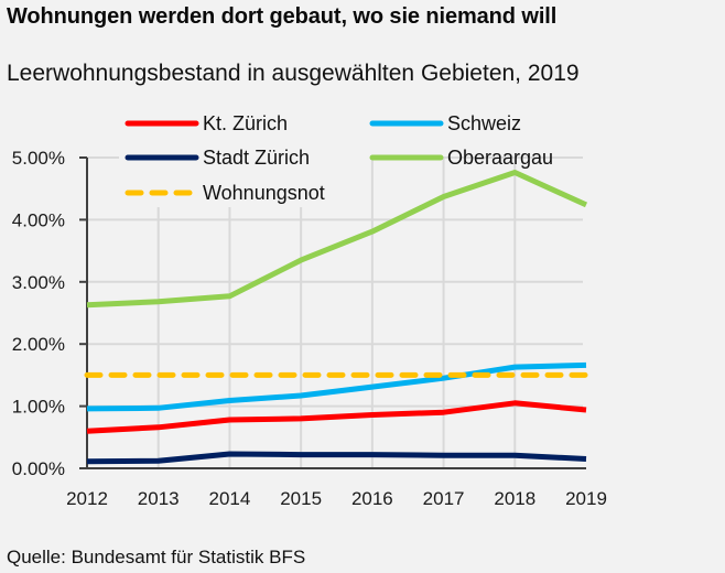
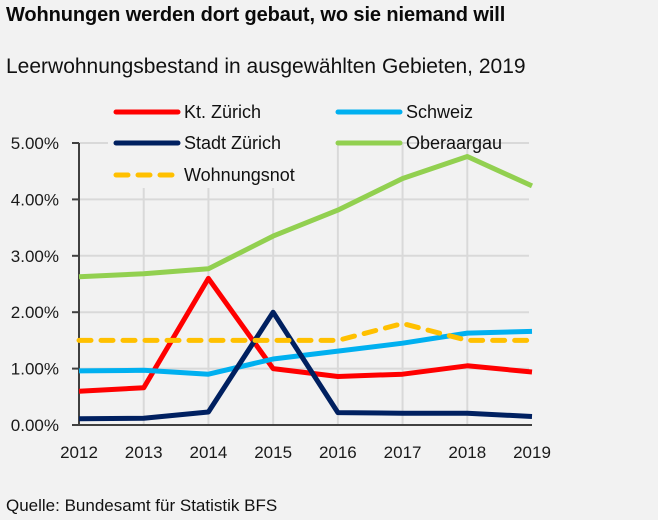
Kt. Zürich/2014: 0.8% -> 2.6%
Schweiz/2014: 1.1% -> 0.9%
Kt. Zürich/2015: 0.8% -> 1.0%
Stadt Zürich/2015: 0.2% -> 2.0%
Wohnungsnot/2017: 1.5% -> 1.8%
